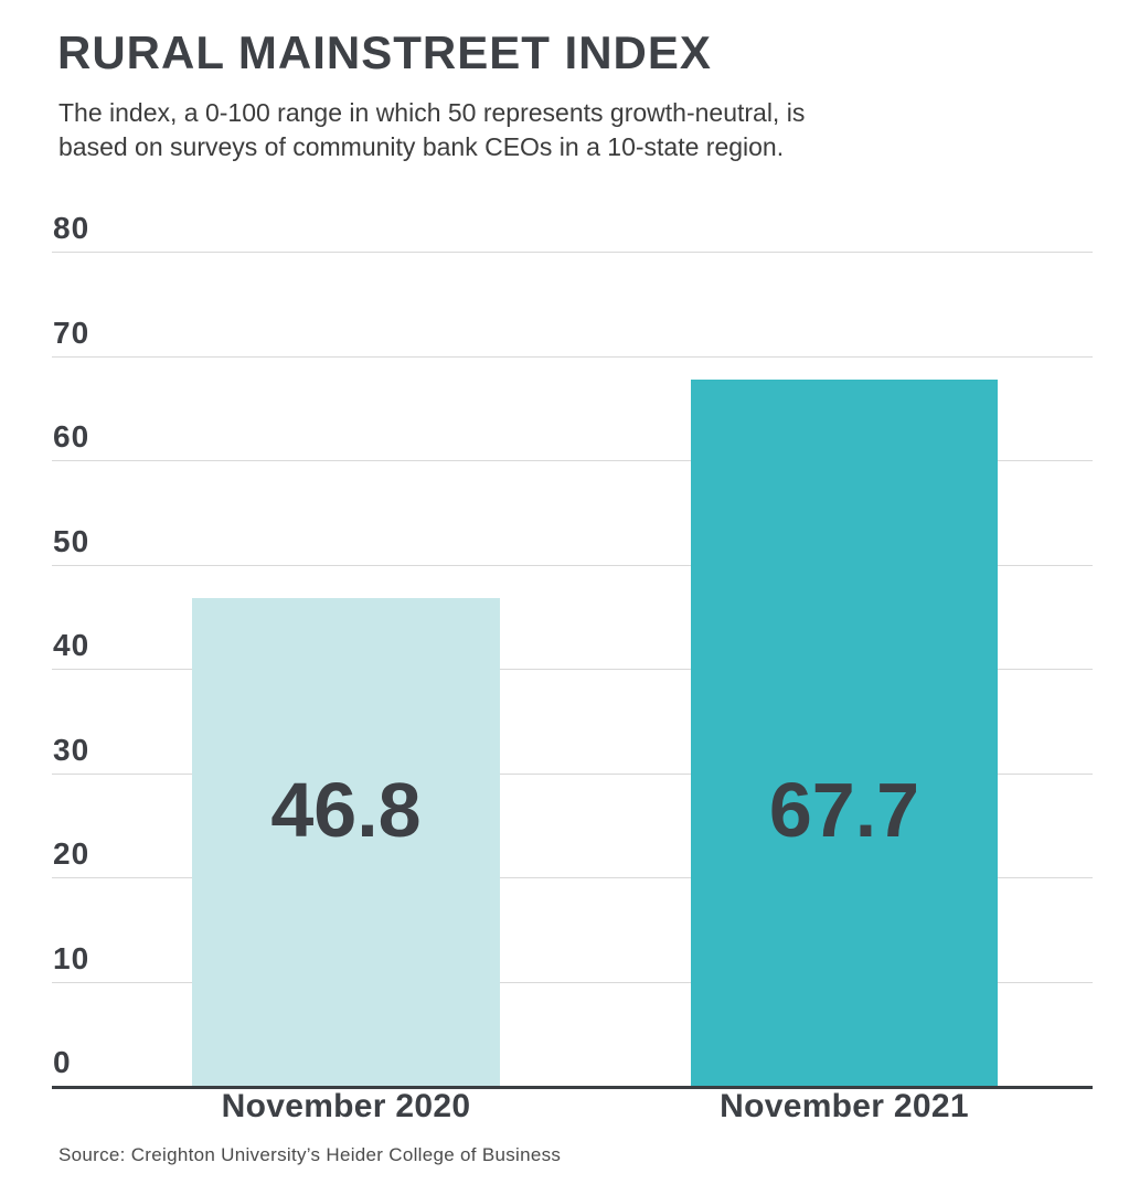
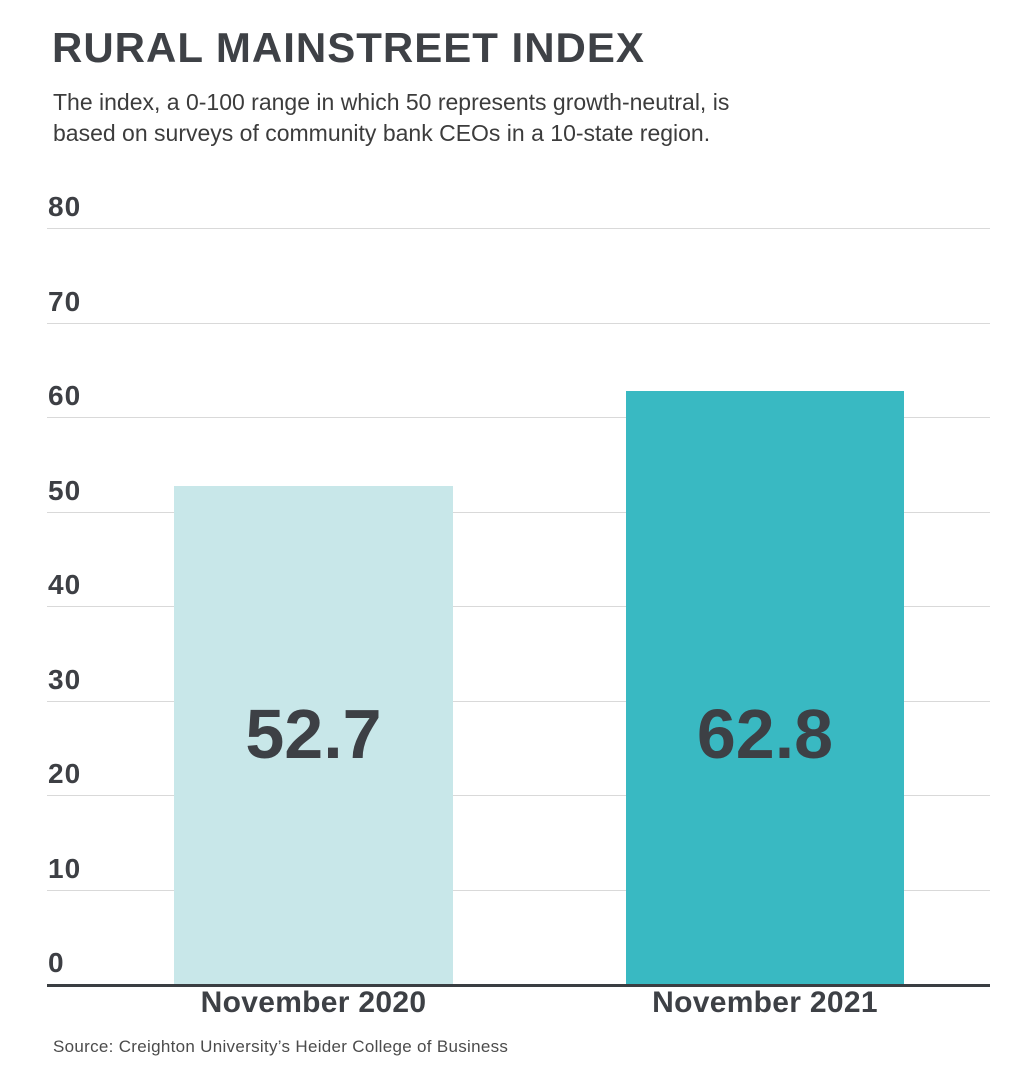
November 2020: 46.8 -> 52.7
November 2021: 67.7 -> 62.8
